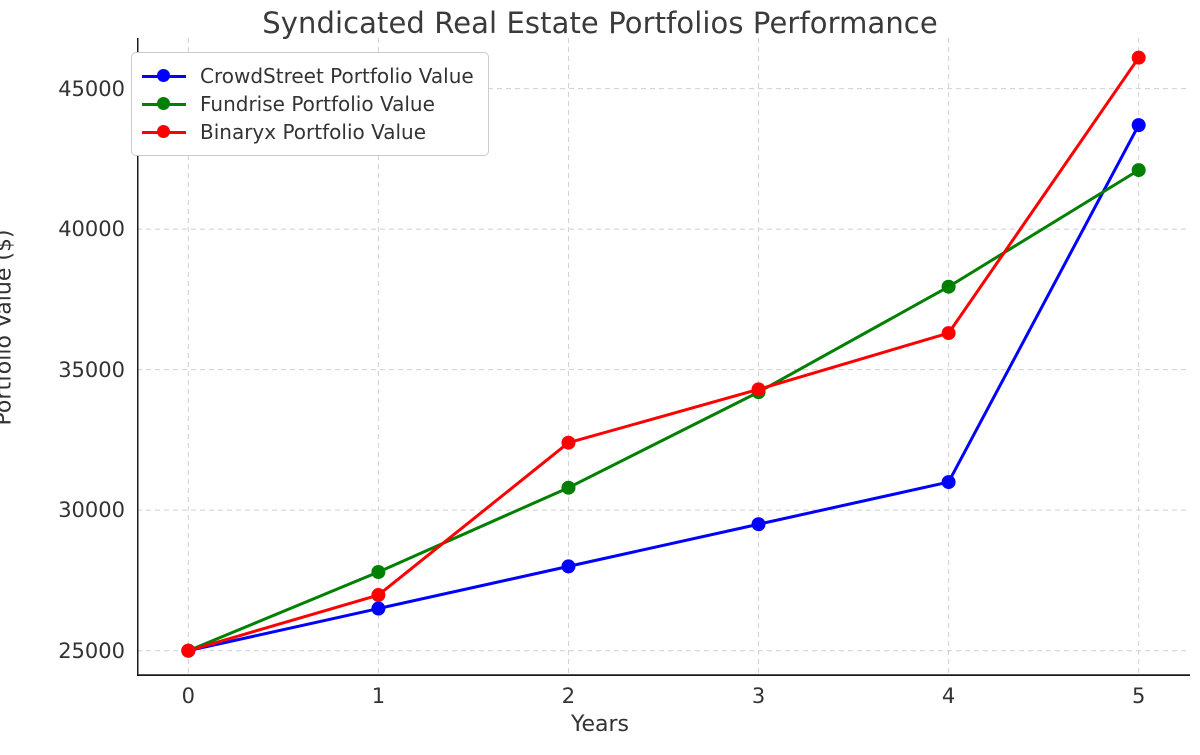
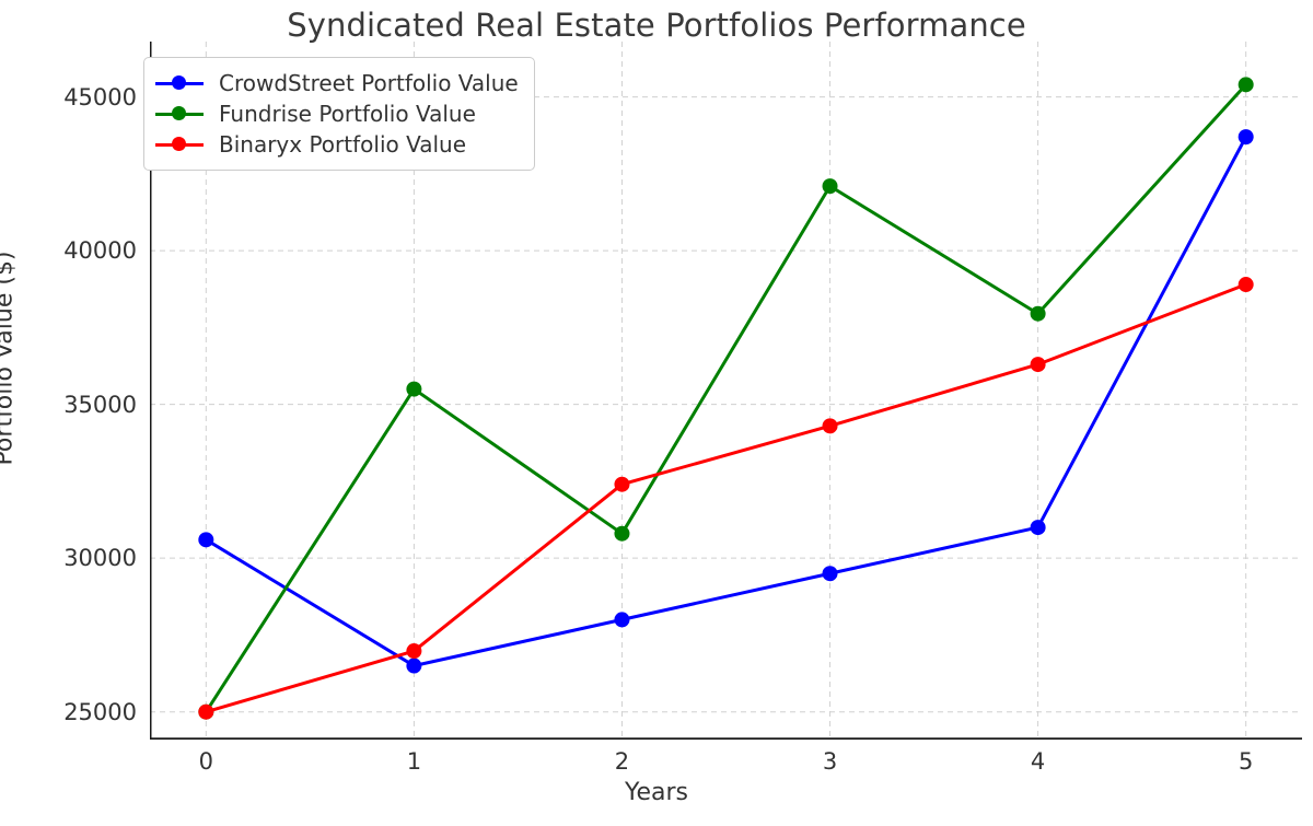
CrowdStreet Portfolio Value/0: 25000 -> 30600
Fundrise Portfolio Value/1: 27800 -> 35500
Fundrise Portfolio Value/3: 34200 -> 42100
Fundrise Portfolio Value/5: 42100 -> 45400
Binaryx Portfolio Value/5: 46100 -> 38900
